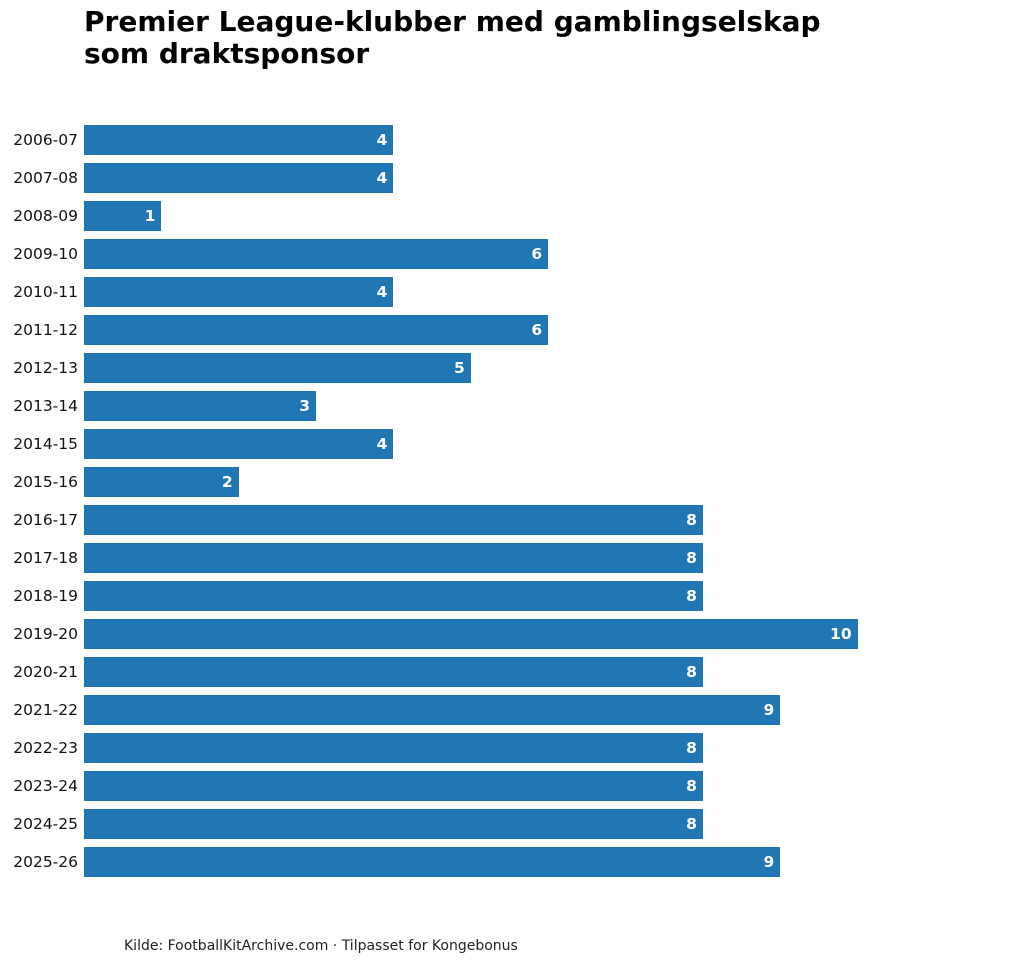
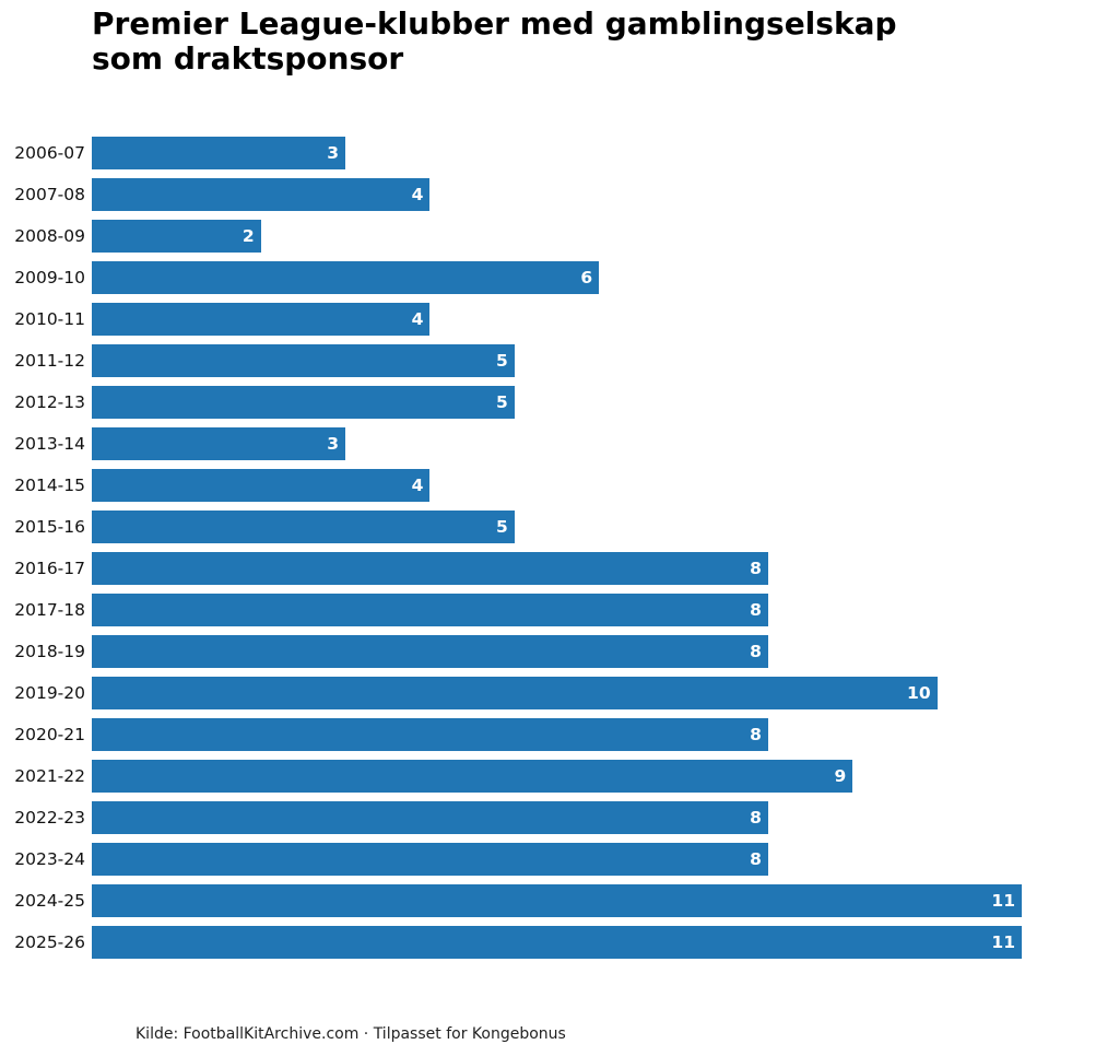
2006-07: 4 -> 3
2008-09: 1 -> 2
2011-12: 6 -> 5
2015-16: 2 -> 5
2024-25: 8 -> 11
2025-26: 9 -> 11
